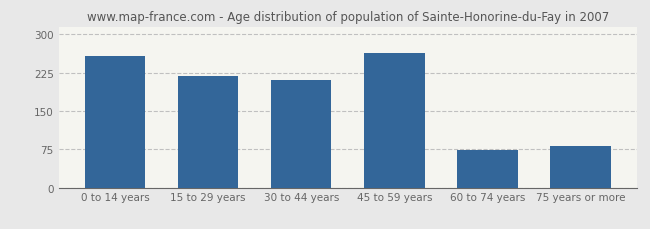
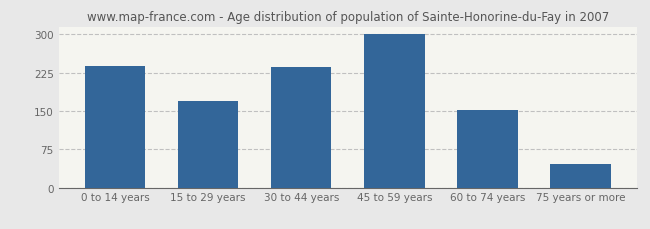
0 to 14 years: 258 -> 237
15 to 29 years: 218 -> 170
30 to 44 years: 210 -> 235
45 to 59 years: 264 -> 300
60 to 74 years: 74 -> 152
75 years or more: 82 -> 47
